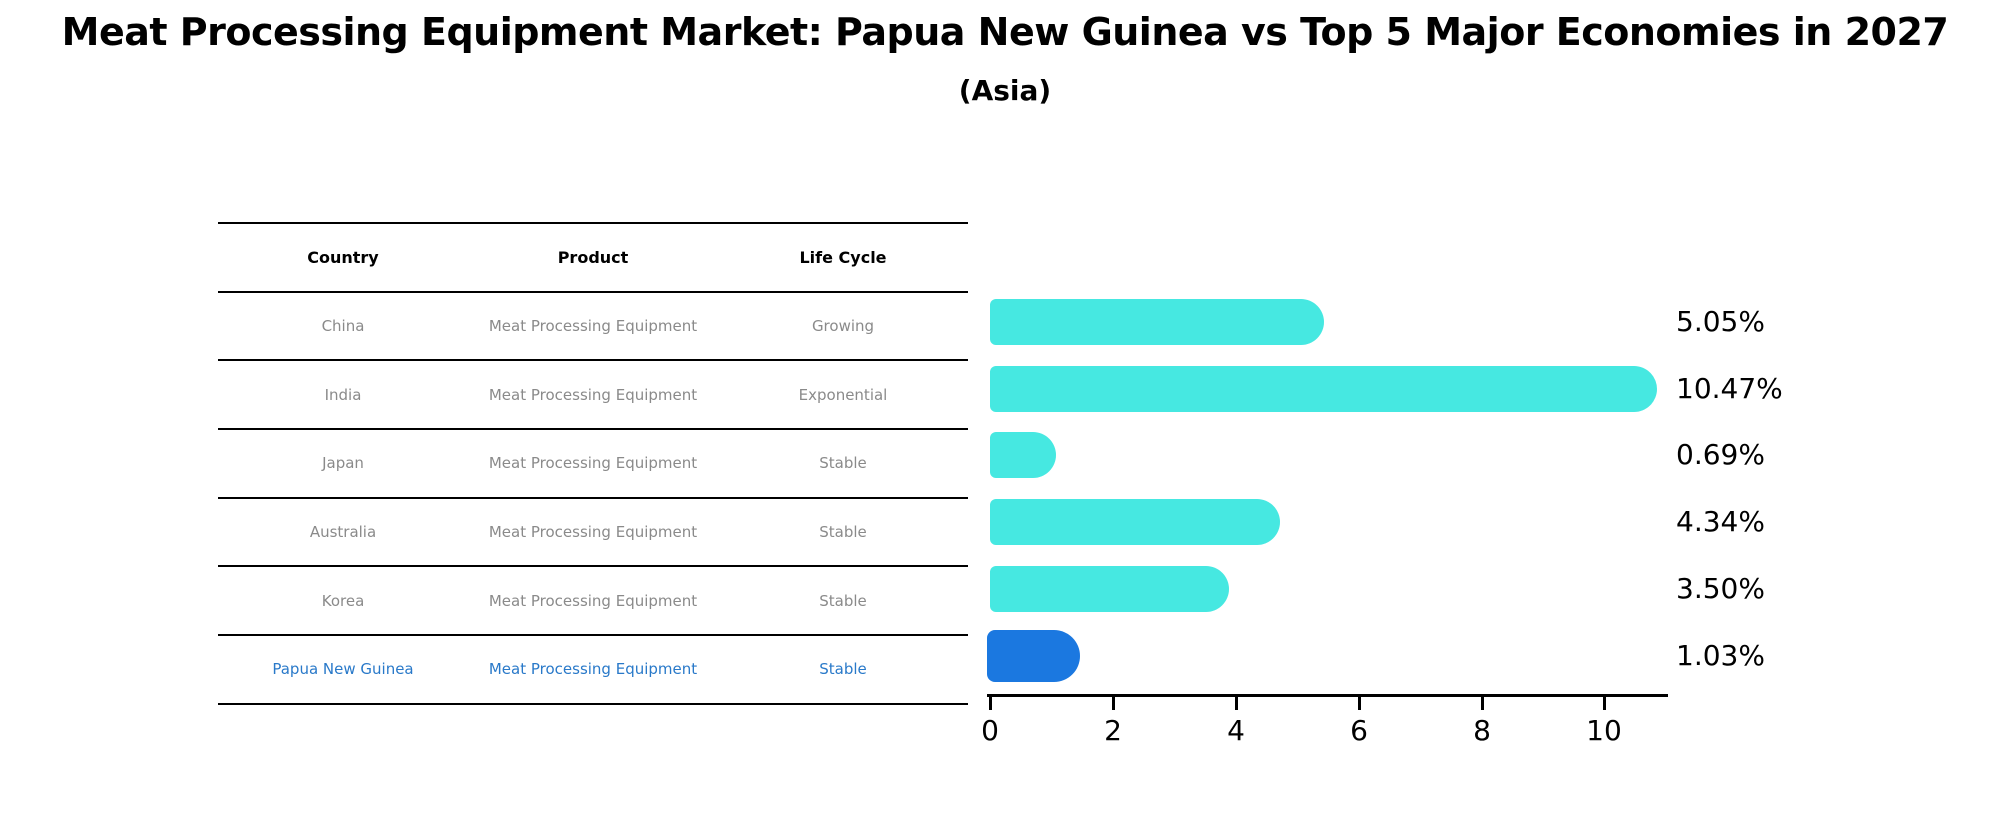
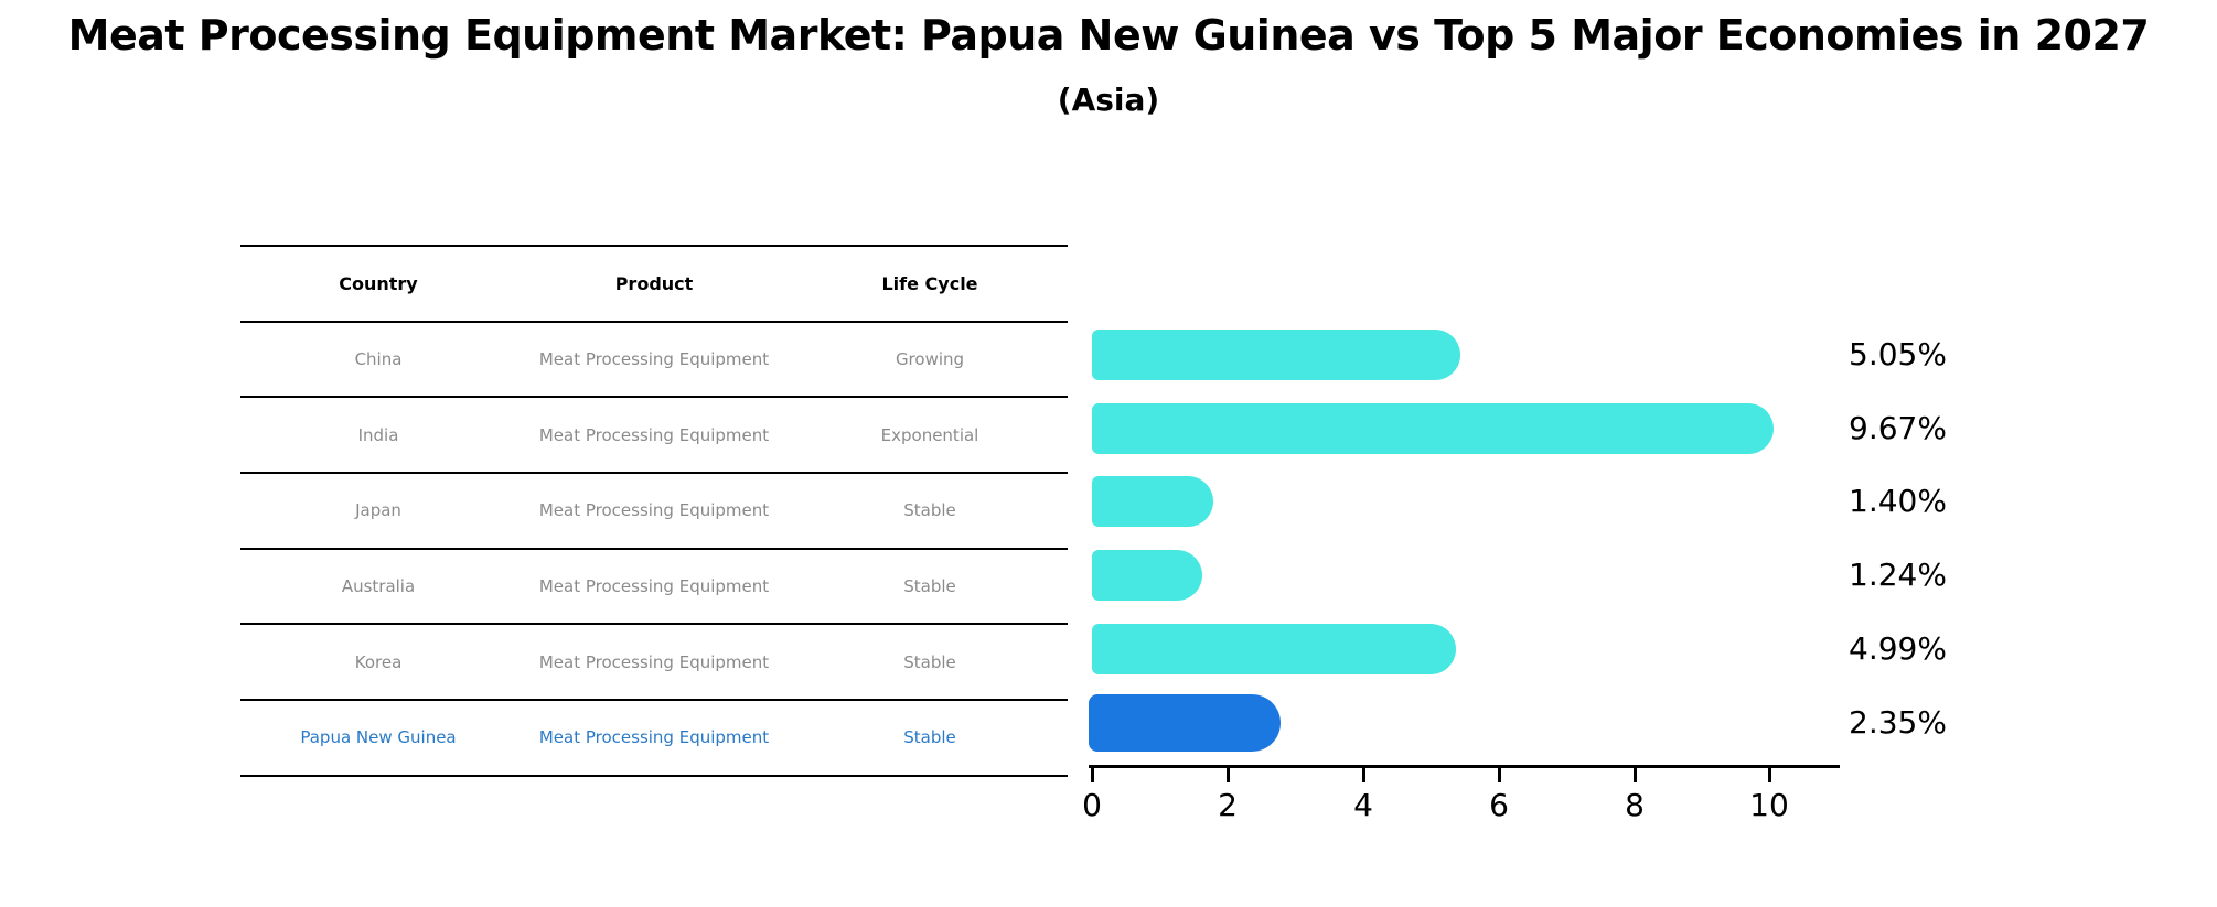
India: 10.47% -> 9.67%
Japan: 0.69% -> 1.40%
Australia: 4.34% -> 1.24%
Korea: 3.50% -> 4.99%
Papua New Guinea: 1.03% -> 2.35%
